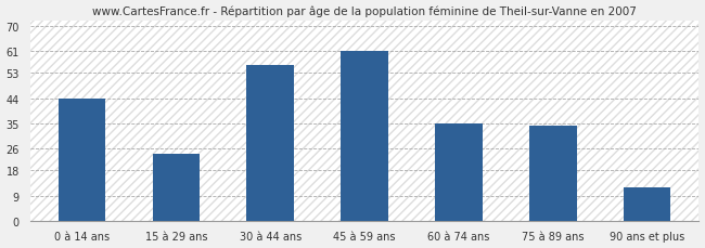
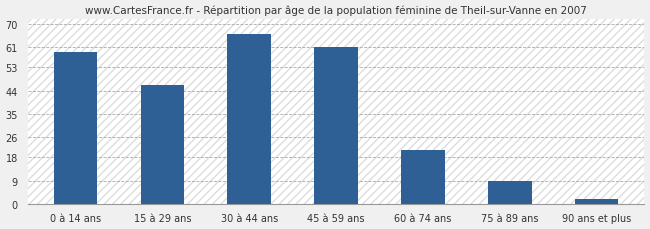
0 à 14 ans: 44 -> 59
15 à 29 ans: 24 -> 46
30 à 44 ans: 56 -> 66
60 à 74 ans: 35 -> 21
75 à 89 ans: 34 -> 9
90 ans et plus: 12 -> 2
